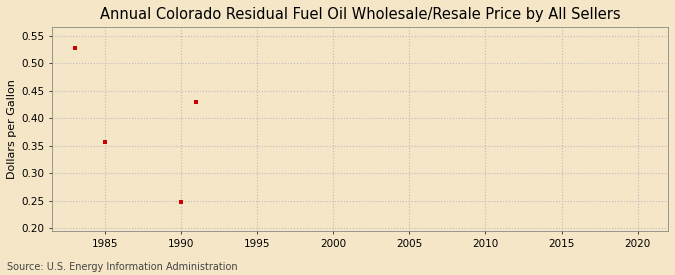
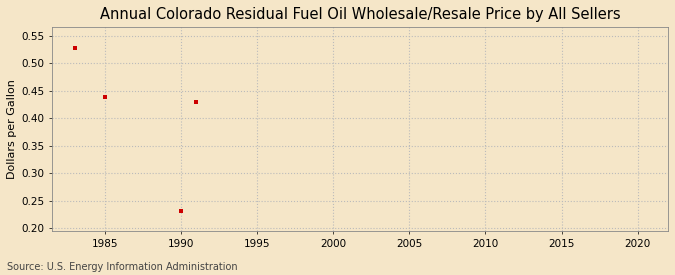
1985: 0.356 -> 0.439
1990: 0.248 -> 0.232
